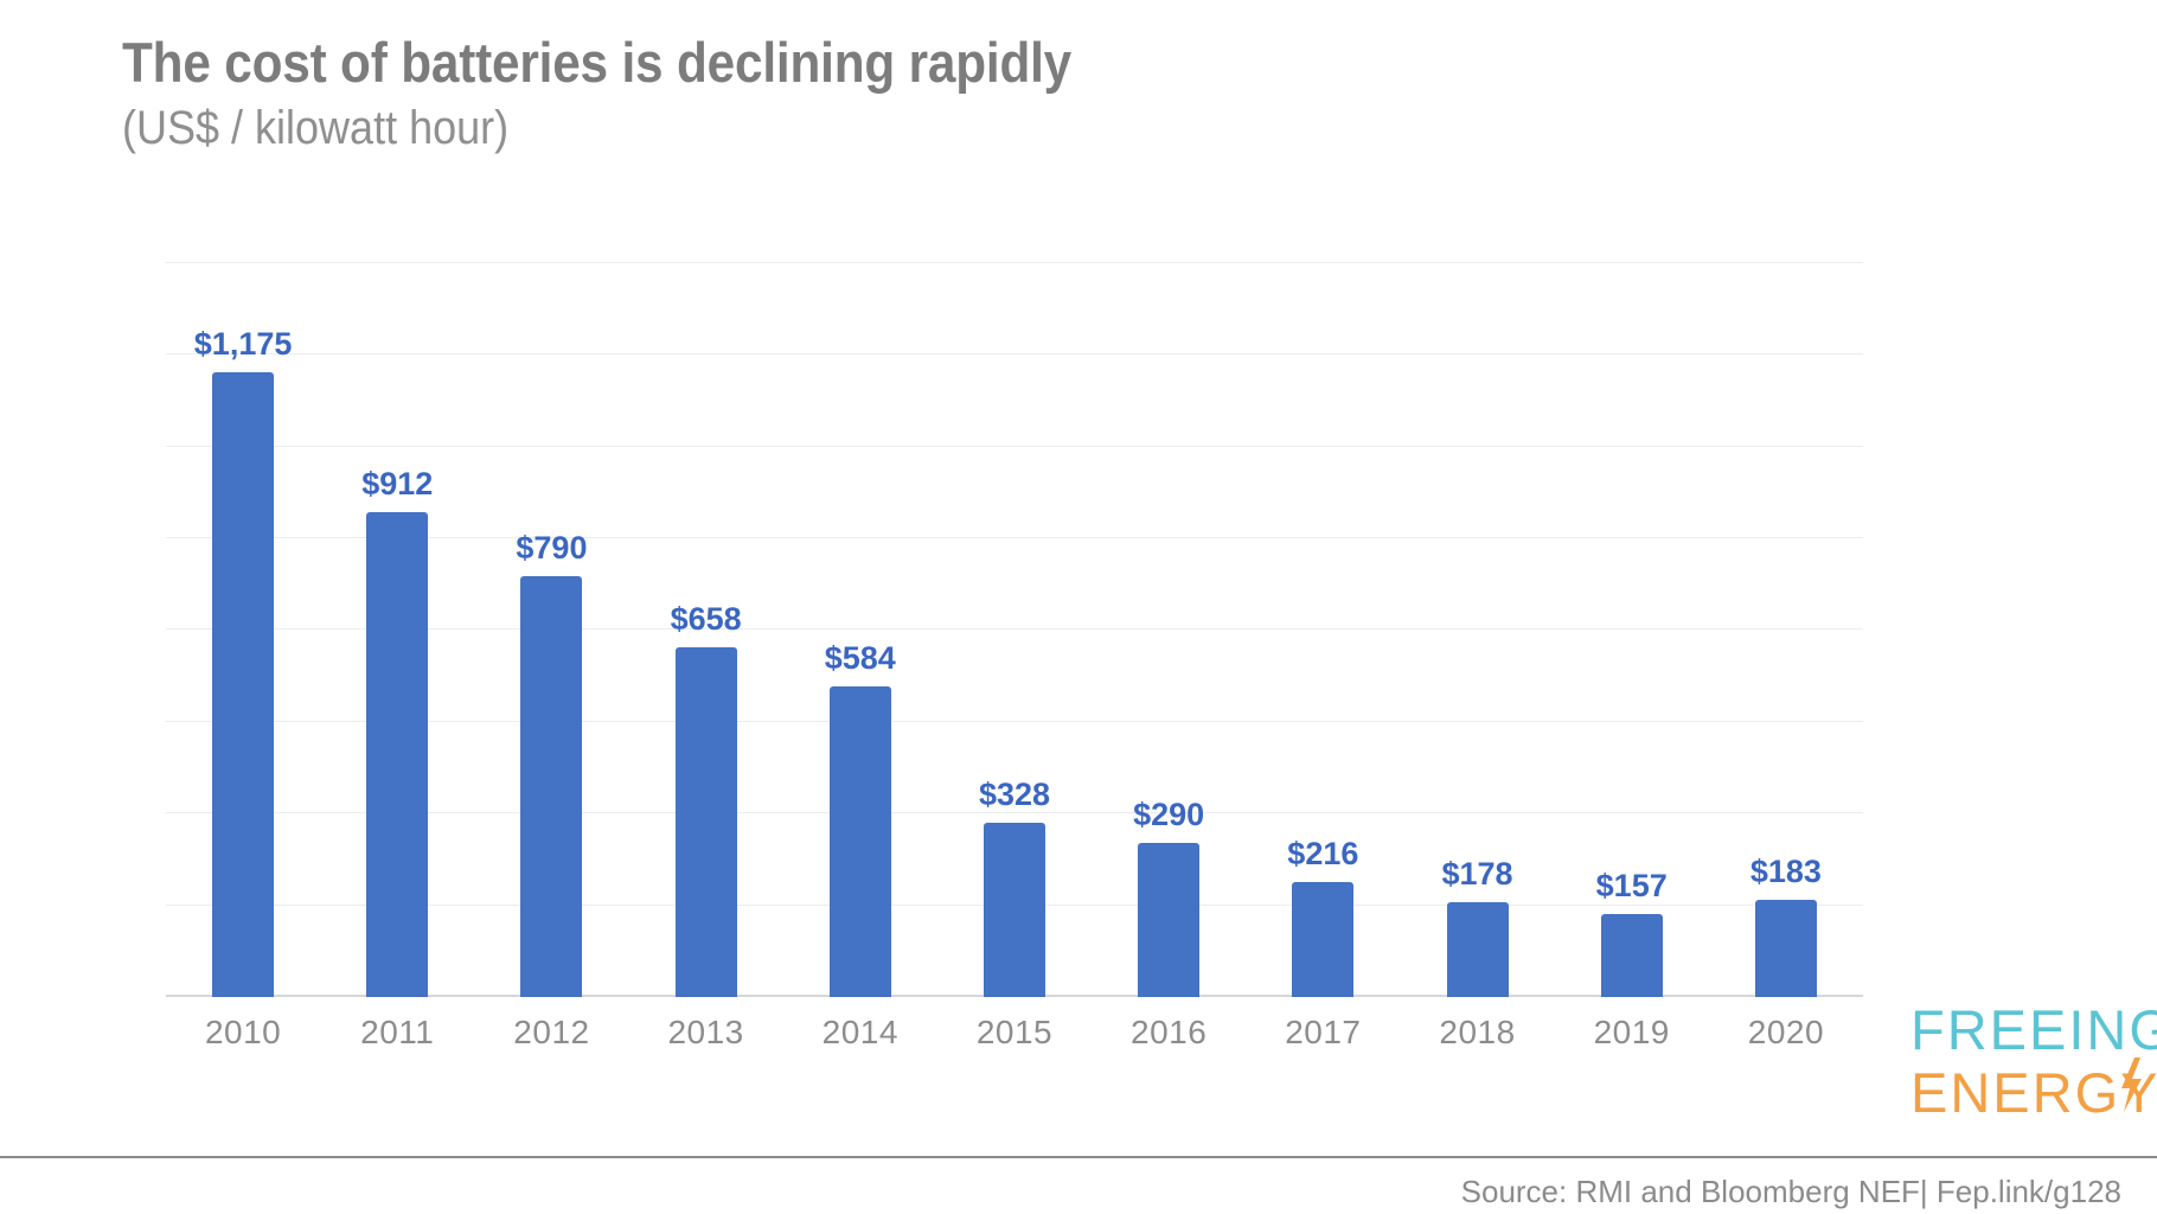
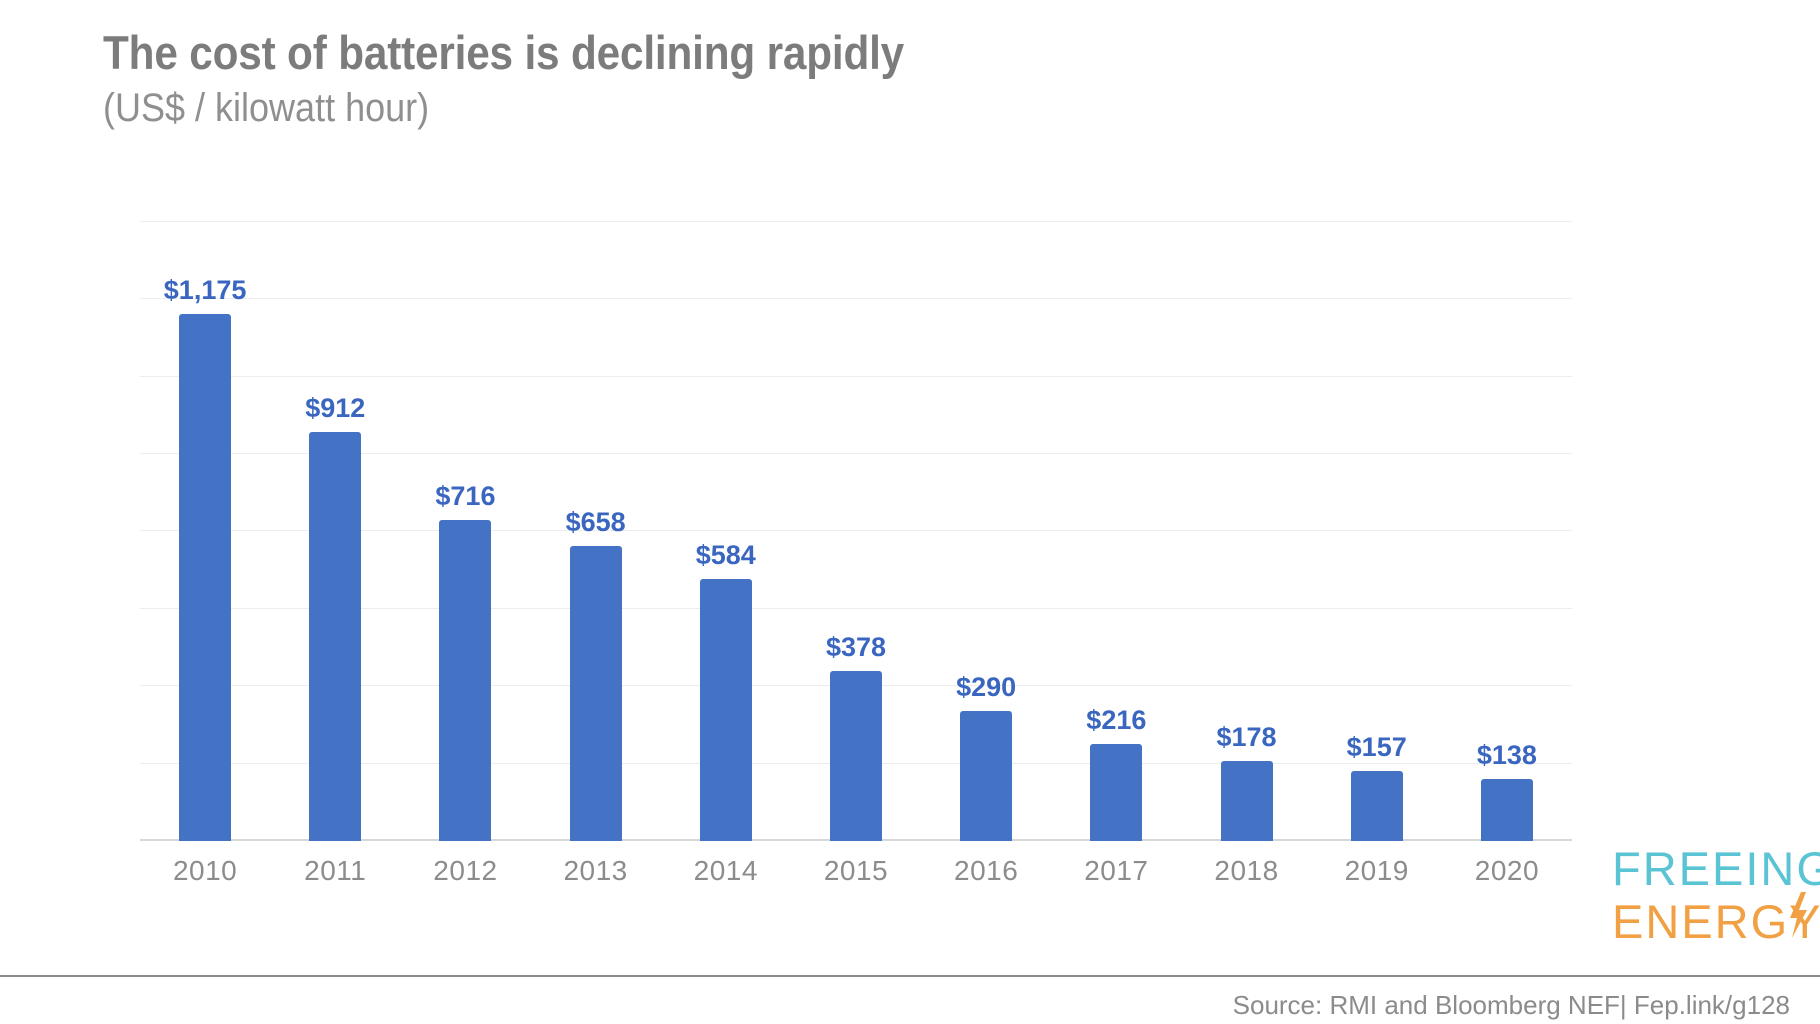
2012: $790 -> $716
2015: $328 -> $378
2020: $183 -> $138
